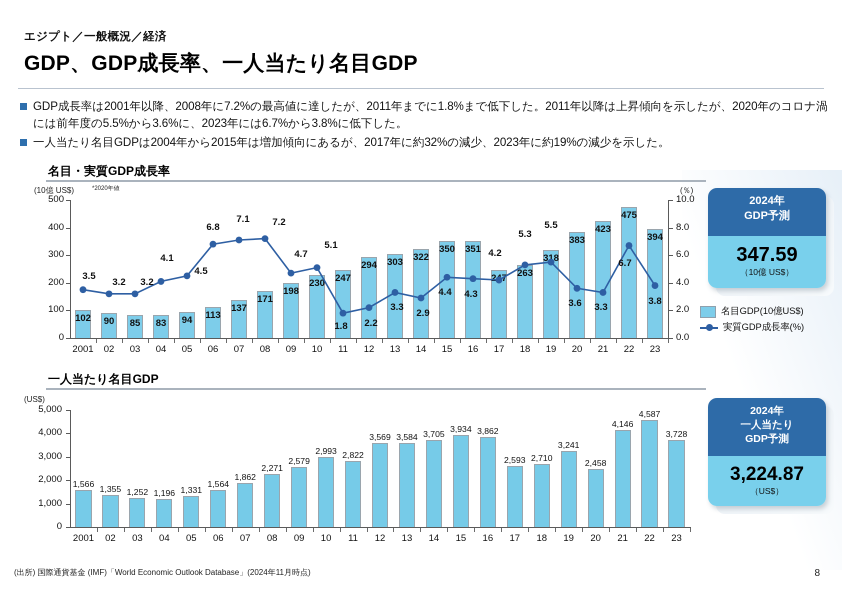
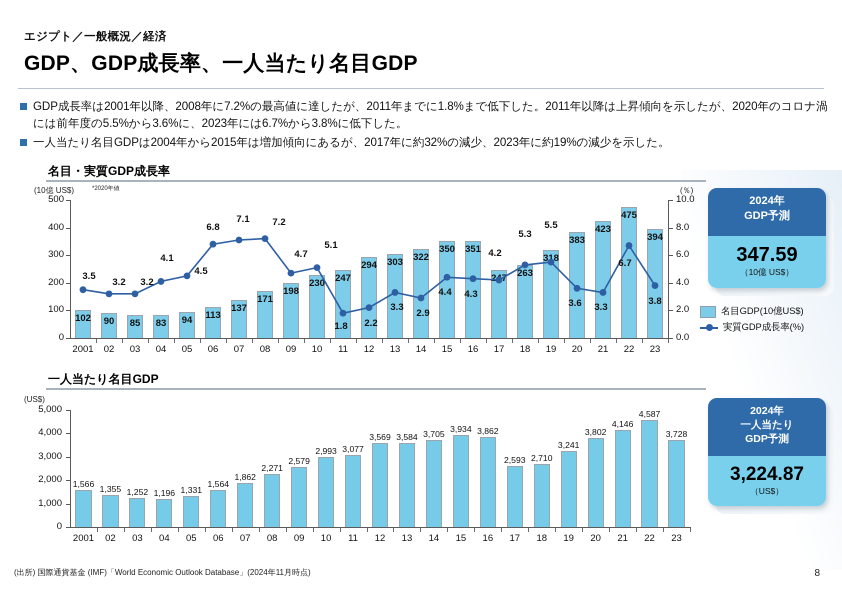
一人当たり名目GDP/11: 2,822 -> 3,077
一人当たり名目GDP/20: 2,458 -> 3,802
